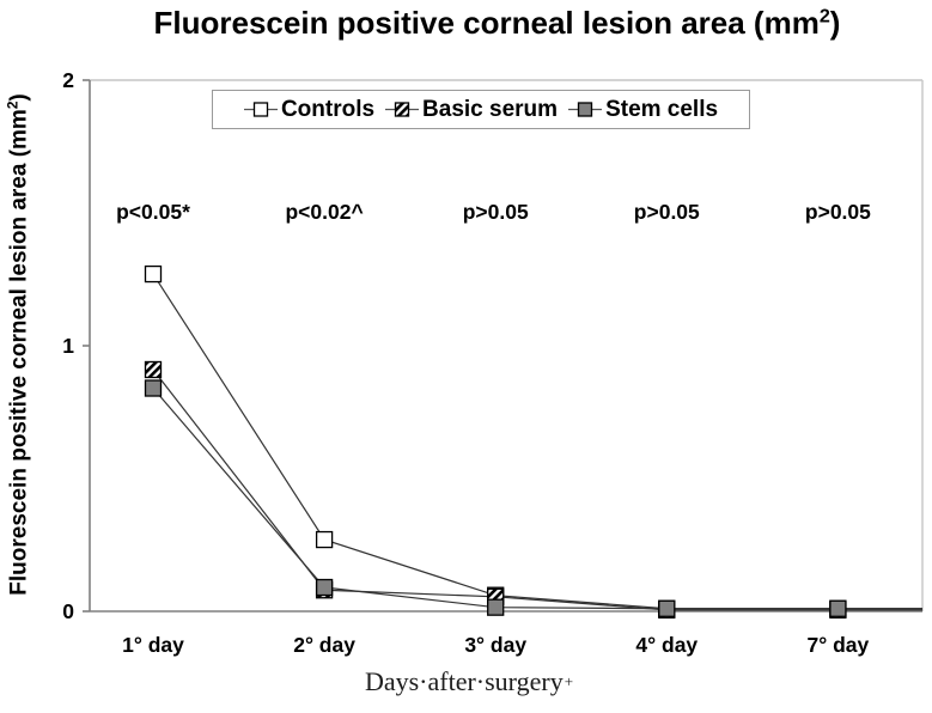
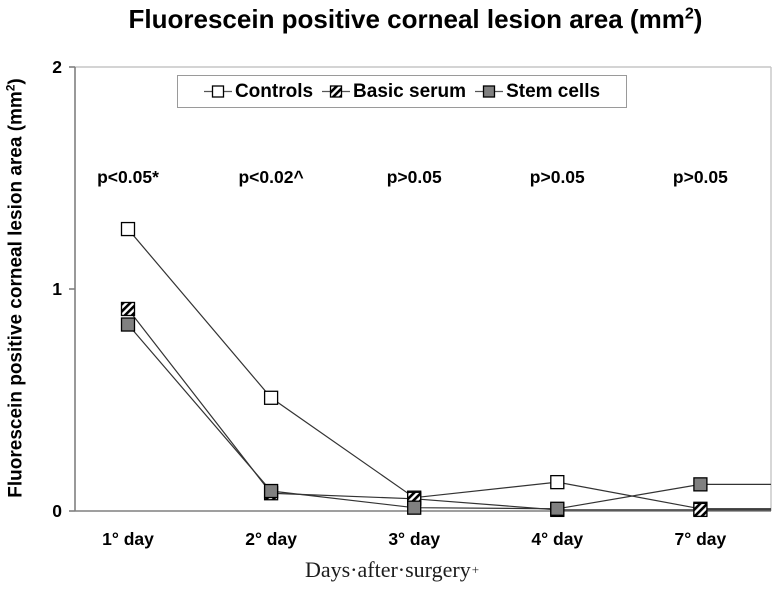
Controls/2° day: 0.27 -> 0.51
Controls/4° day: 0.01 -> 0.13
Stem cells/7° day: 0.01 -> 0.12
